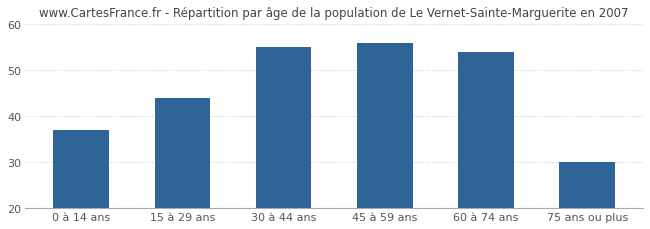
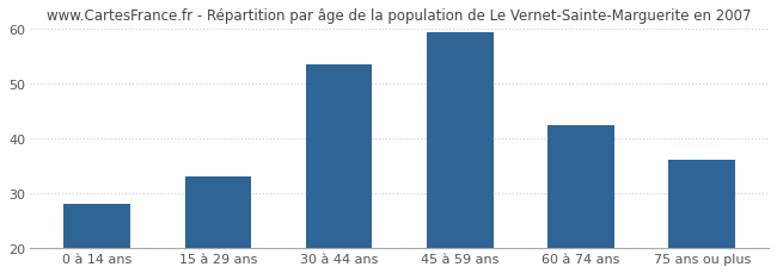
0 à 14 ans: 37.0 -> 28.0
15 à 29 ans: 44.0 -> 33.0
30 à 44 ans: 55.0 -> 53.5
45 à 59 ans: 56.0 -> 59.5
60 à 74 ans: 54.0 -> 42.5
75 ans ou plus: 30.0 -> 36.0
